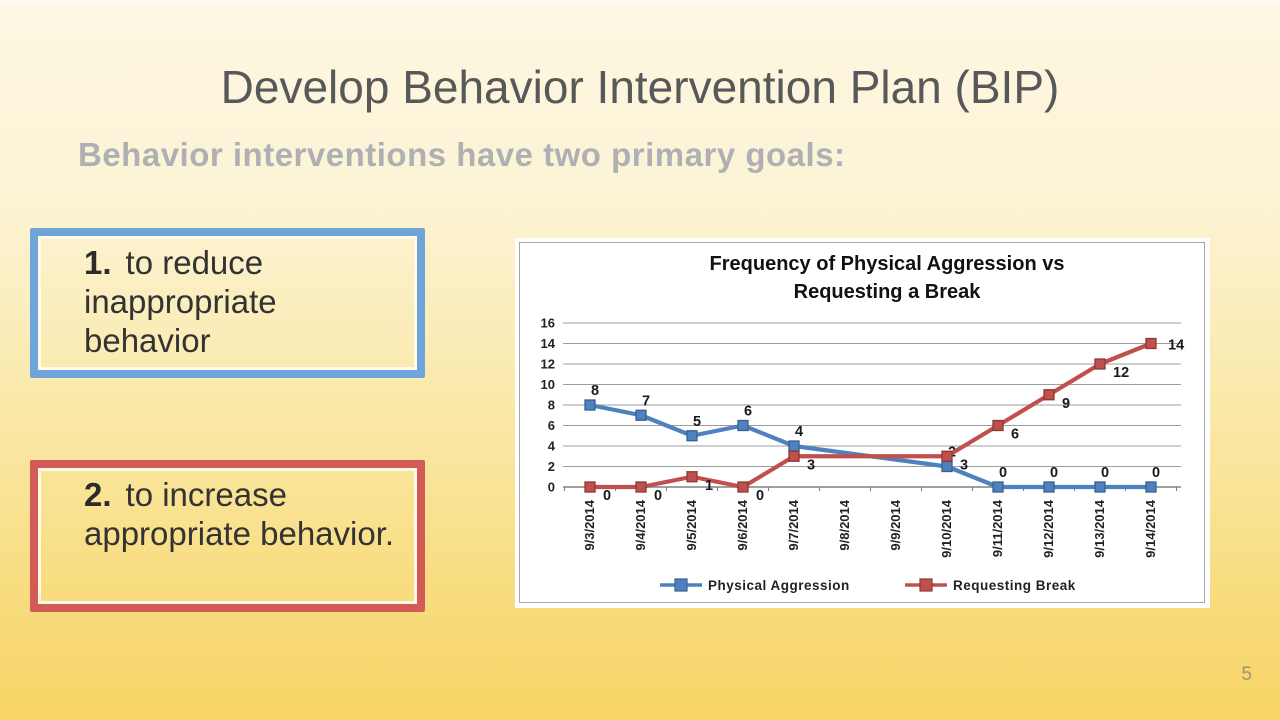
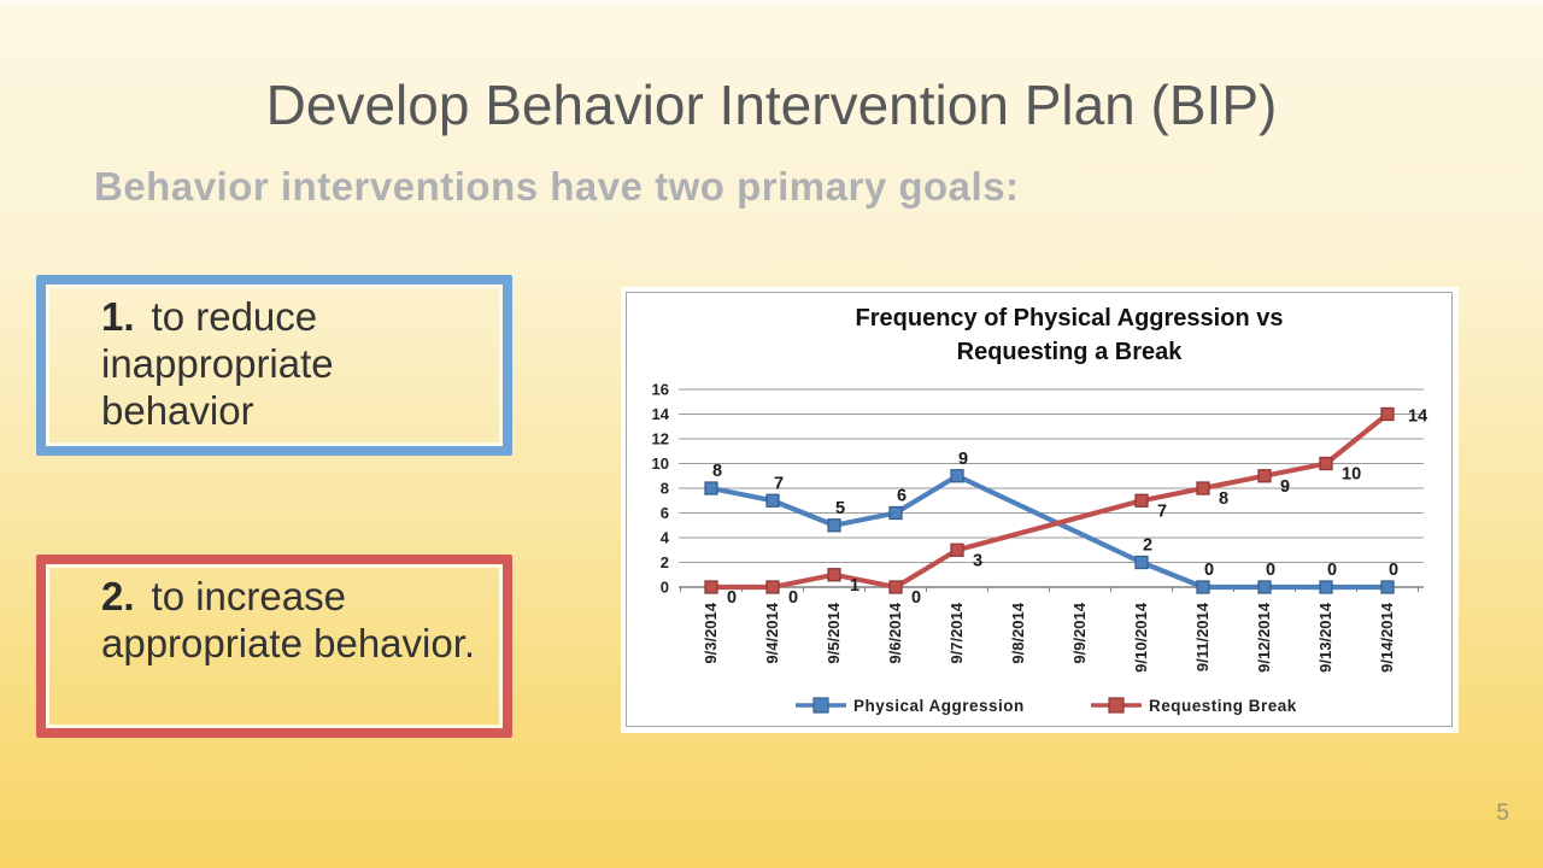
Physical Aggression/9/7/2014: 4 -> 9
Requesting Break/9/10/2014: 3 -> 7
Requesting Break/9/11/2014: 6 -> 8
Requesting Break/9/13/2014: 12 -> 10
